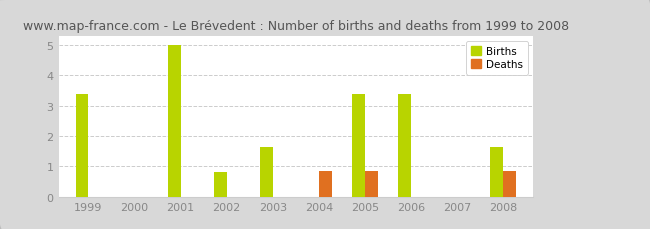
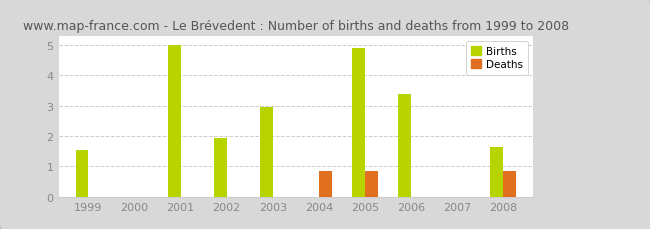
Births/1999: 3.40 -> 1.55
Births/2002: 0.80 -> 1.95
Births/2003: 1.65 -> 2.95
Births/2005: 3.40 -> 4.90
